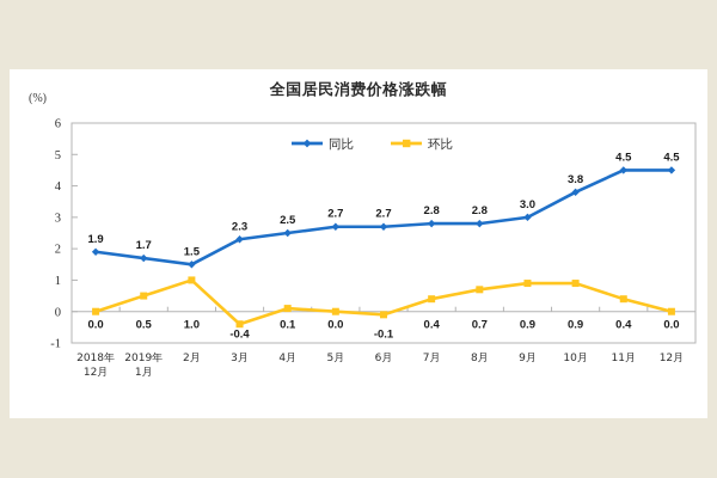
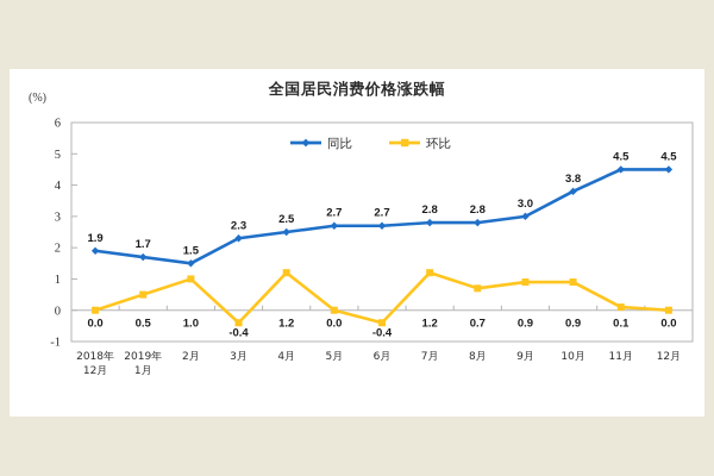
环比/4月: 0.1 -> 1.2
环比/6月: -0.1 -> -0.4
环比/7月: 0.4 -> 1.2
环比/11月: 0.4 -> 0.1
